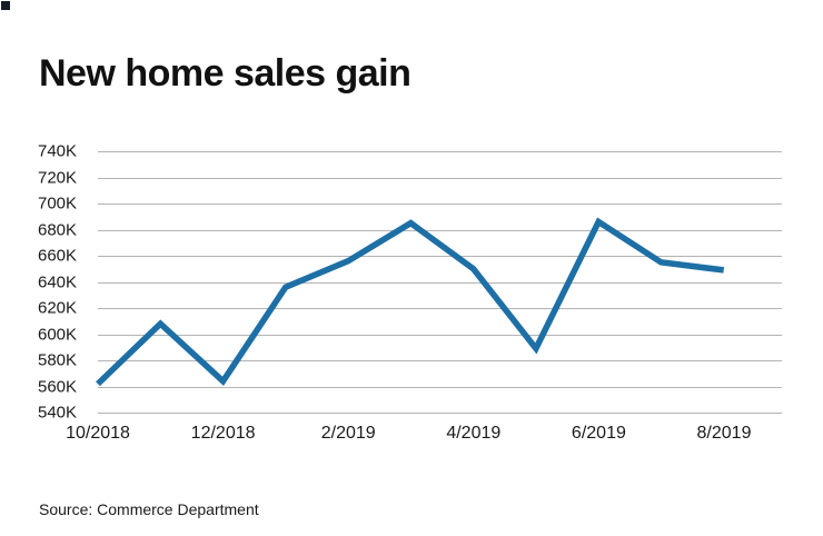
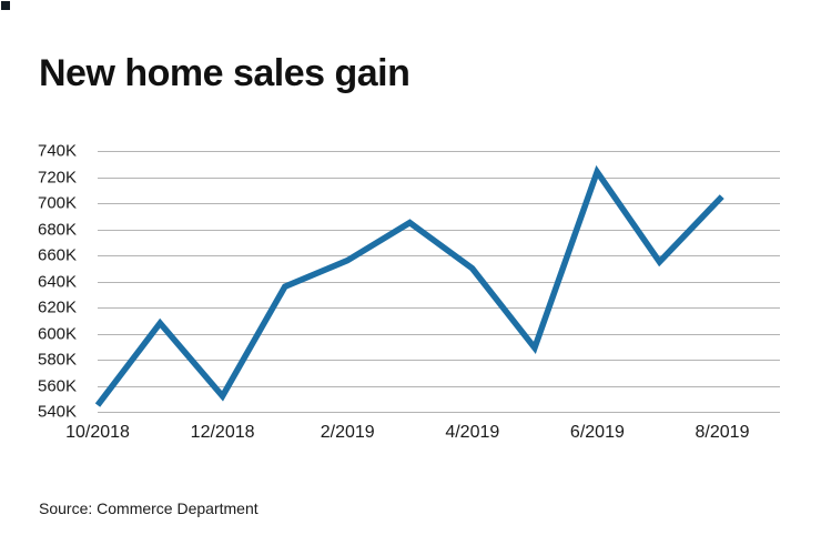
10/2018: 562K -> 545K
12/2018: 564K -> 552K
6/2019: 686K -> 724K
8/2019: 649K -> 705K
